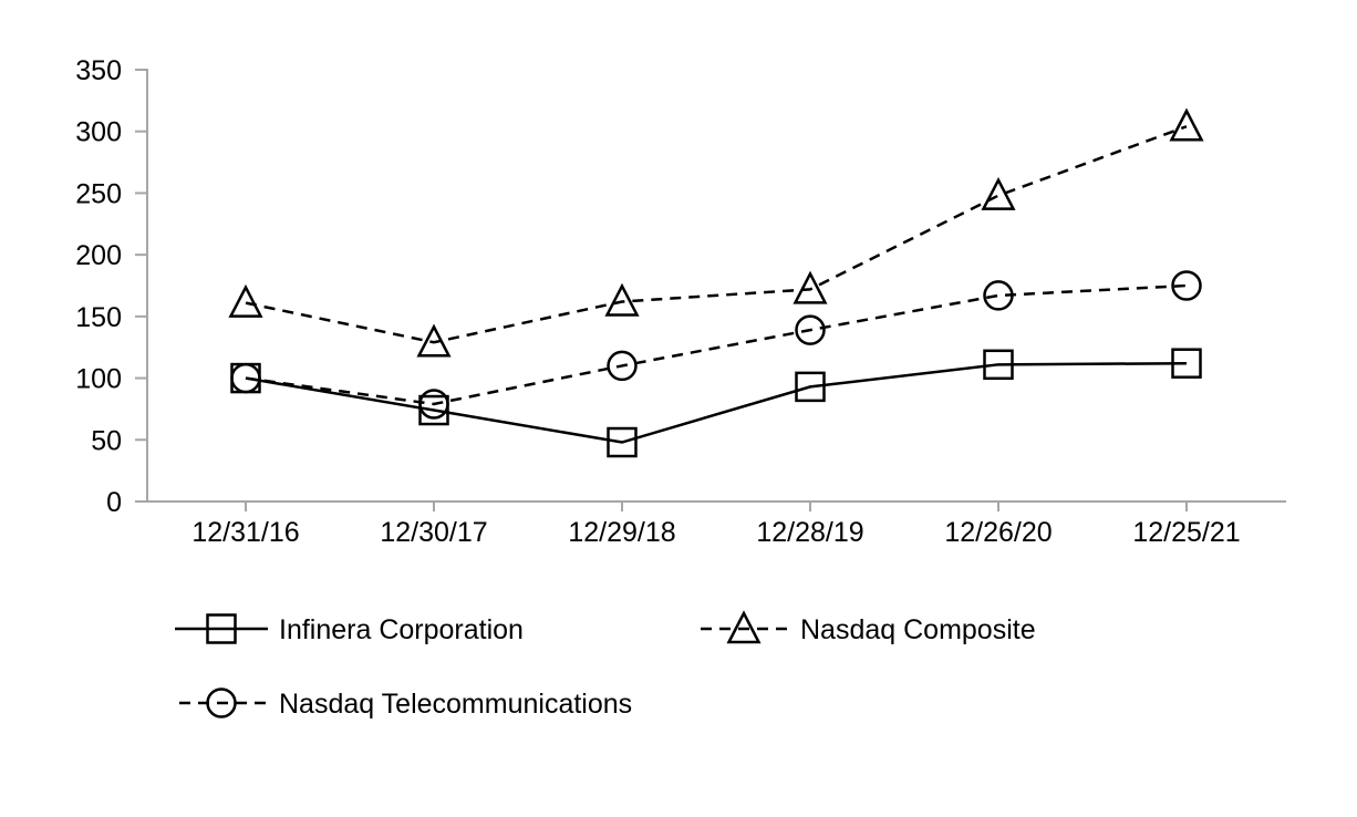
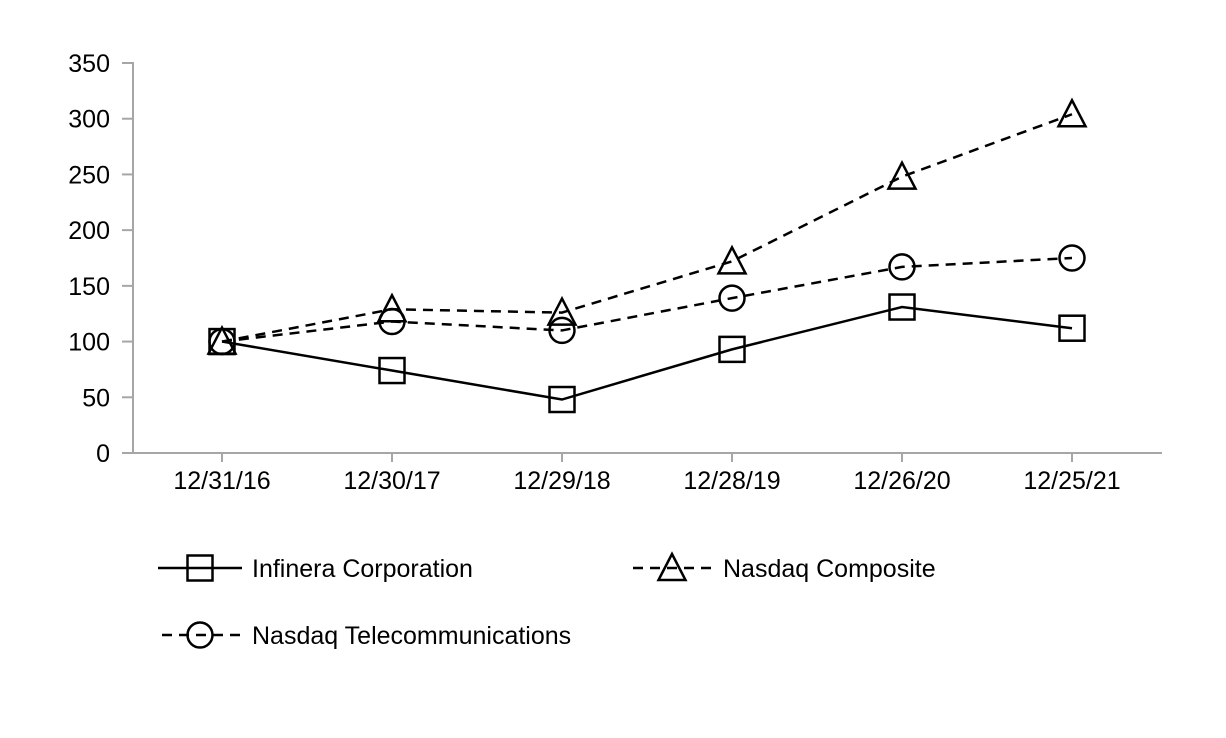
Nasdaq Composite/12/31/16: 161 -> 100
Nasdaq Telecommunications/12/30/17: 79 -> 118
Nasdaq Composite/12/29/18: 162 -> 126
Infinera Corporation/12/26/20: 111 -> 131
